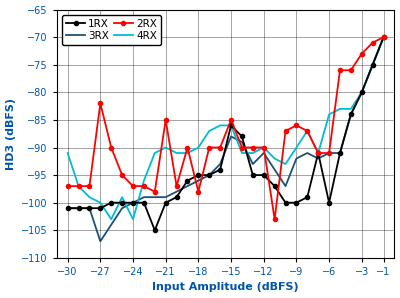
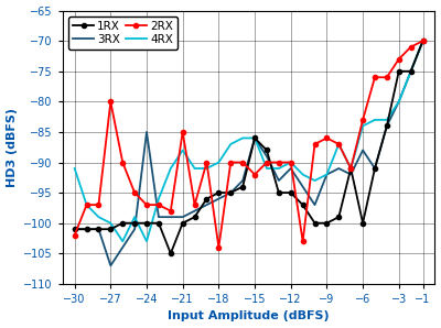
2RX/−30: -97 -> -102
2RX/−27: -82 -> -80
3RX/−24: -100 -> -85
4RX/−21: -90 -> -88
2RX/−18: -98 -> -104
2RX/−15: -85 -> -92
3RX/−15: -88 -> -86
4RX/−9: -90 -> -92
2RX/−6: -91 -> -83
3RX/−6: -91 -> -88
1RX/−3: -80 -> -75
